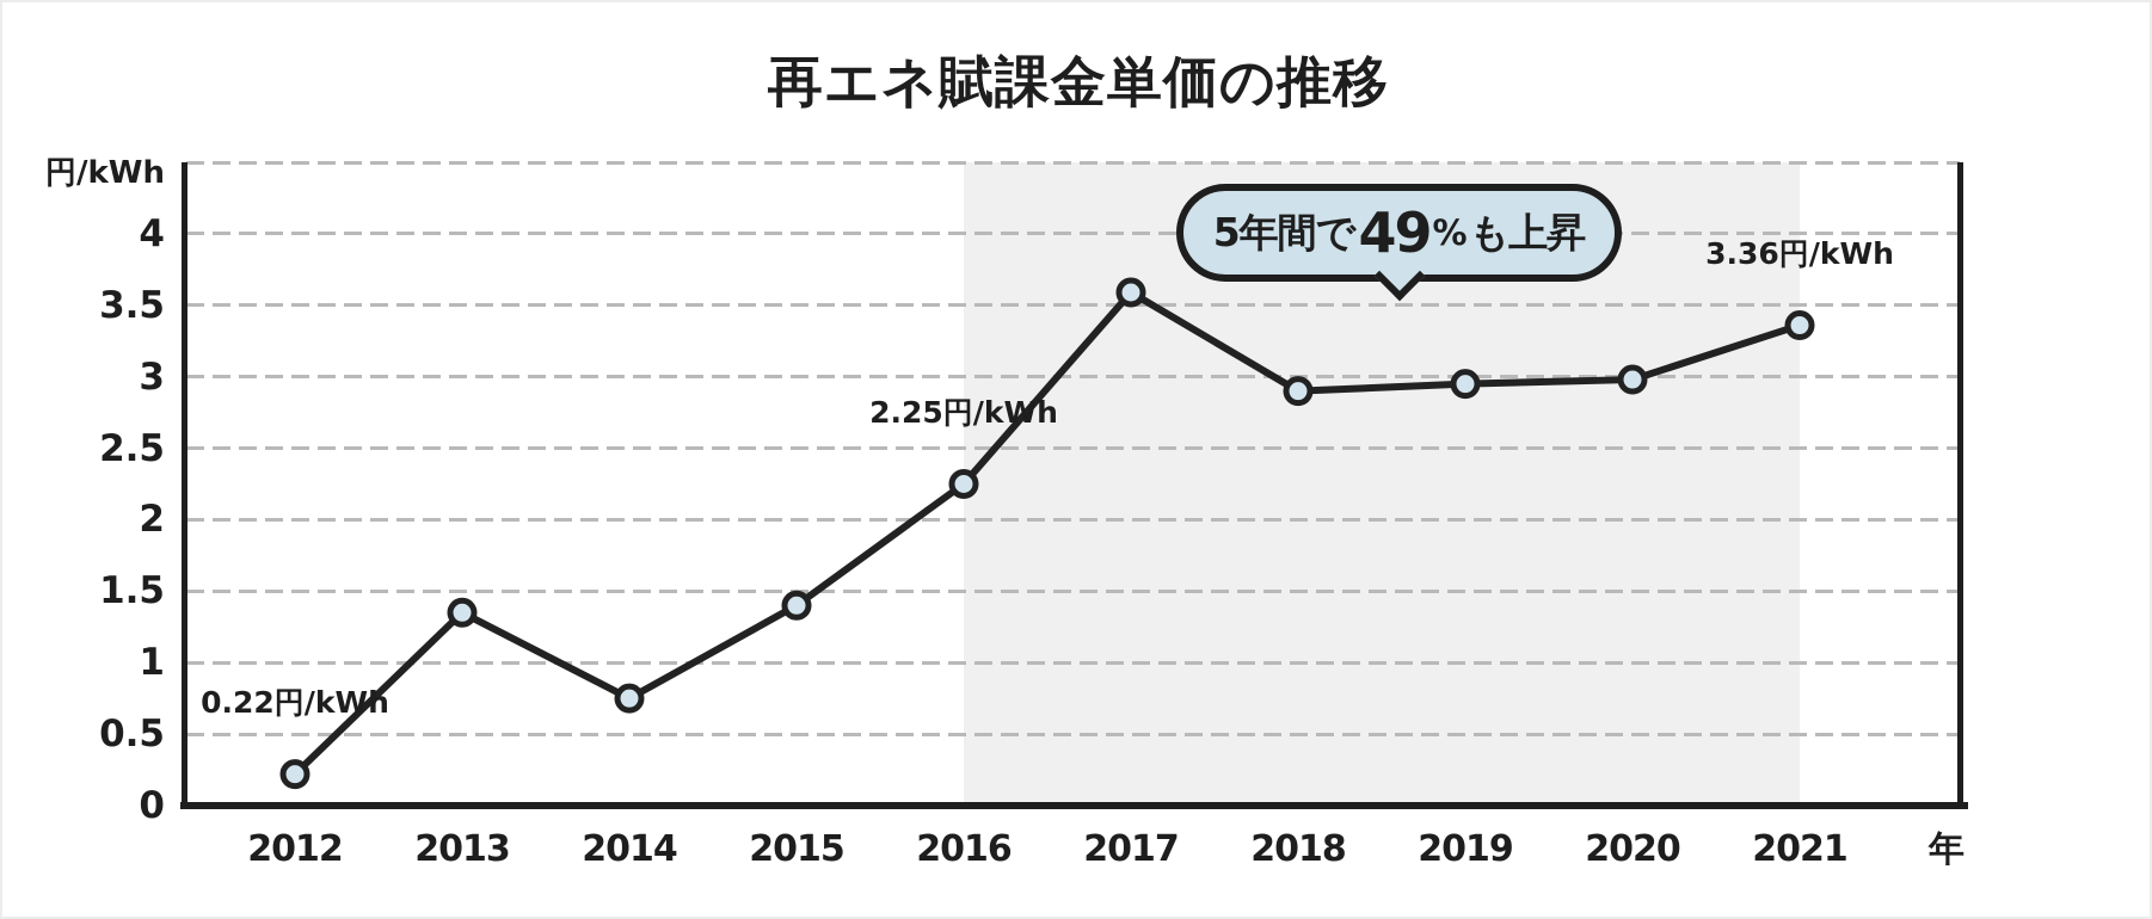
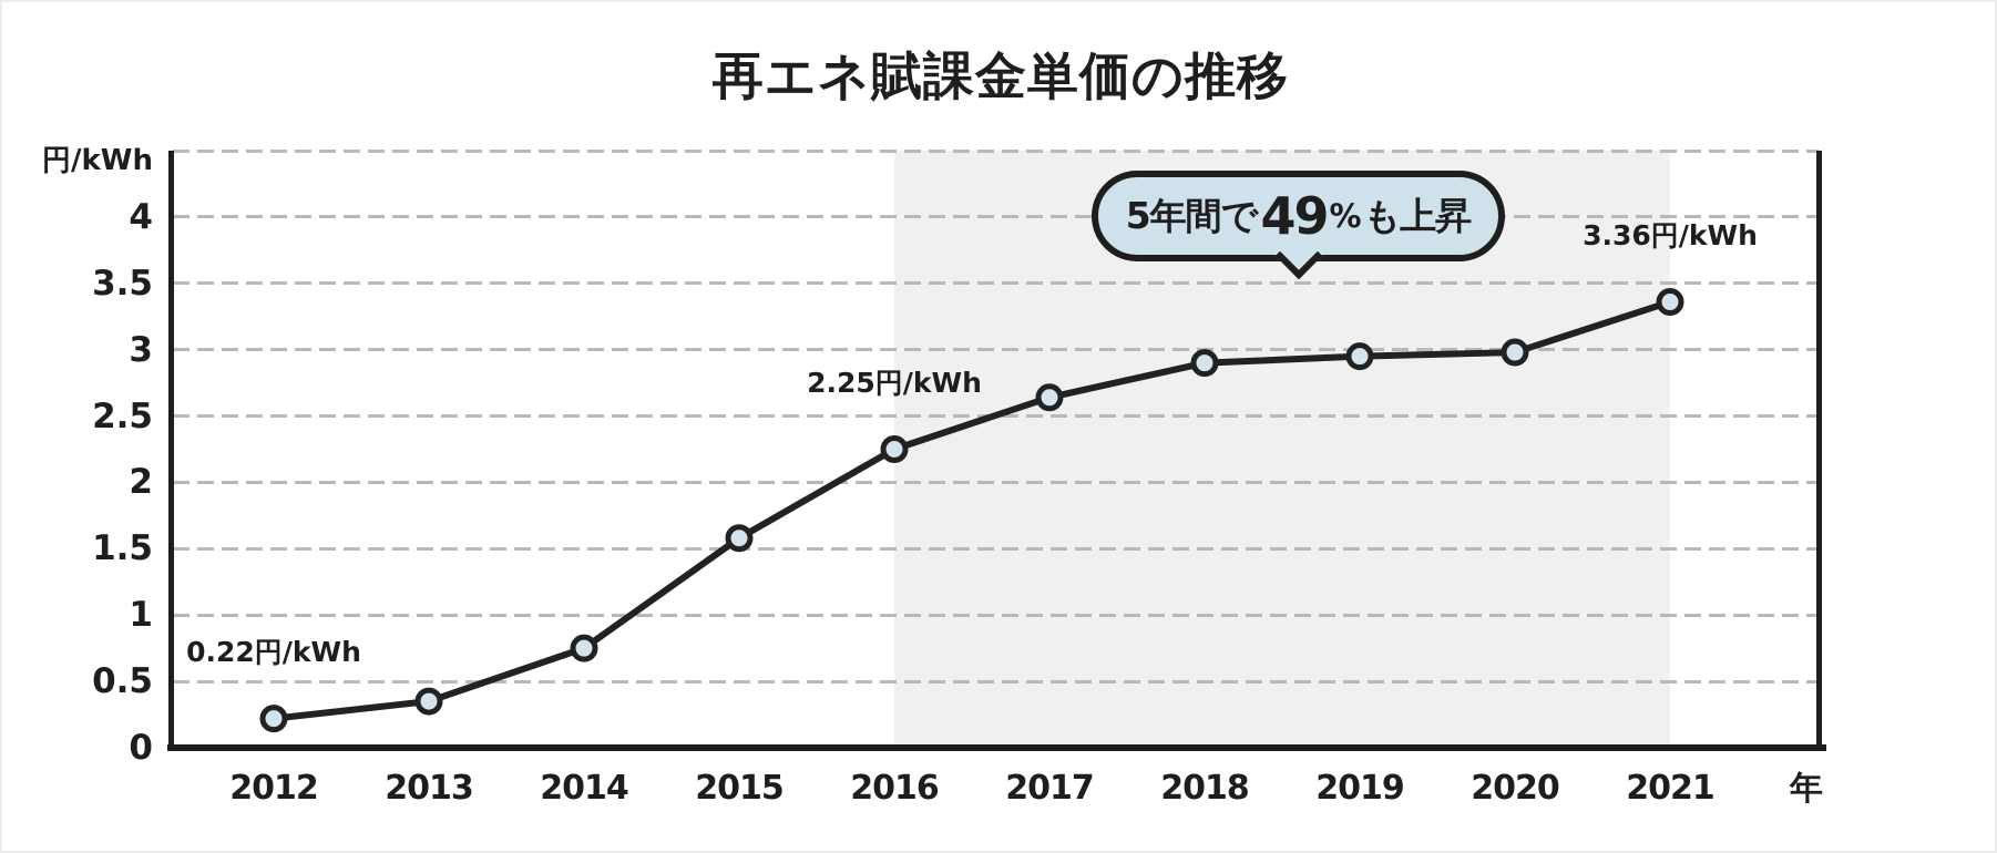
2013: 1.35 -> 0.35
2015: 1.40 -> 1.58
2017: 3.59 -> 2.64
